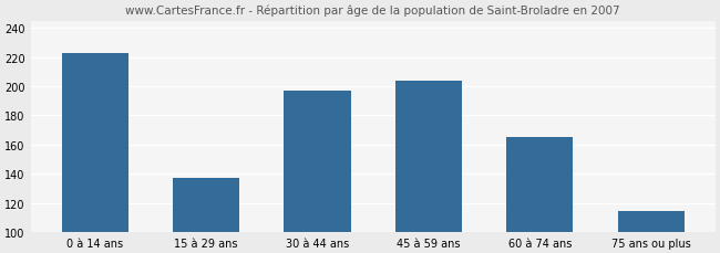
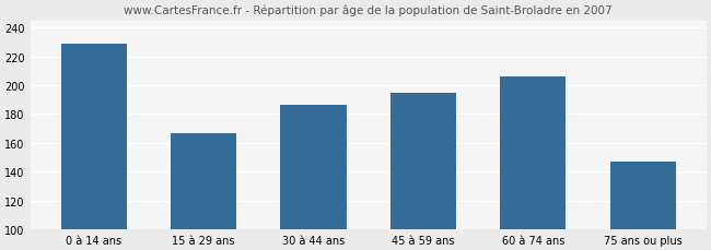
0 à 14 ans: 223 -> 229
15 à 29 ans: 137 -> 167
30 à 44 ans: 197 -> 186
45 à 59 ans: 204 -> 195
60 à 74 ans: 165 -> 206
75 ans ou plus: 114 -> 147
